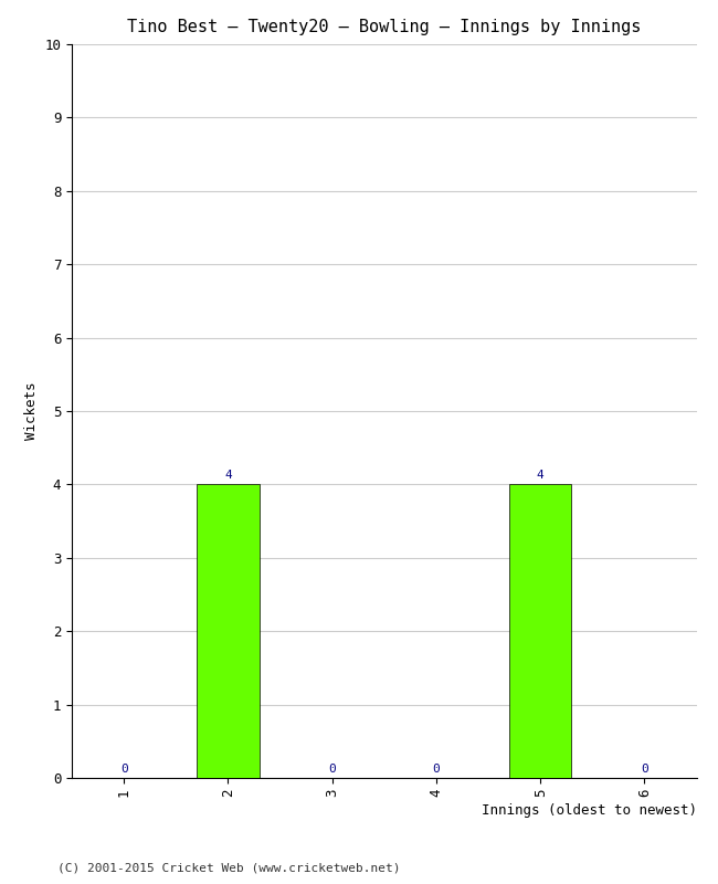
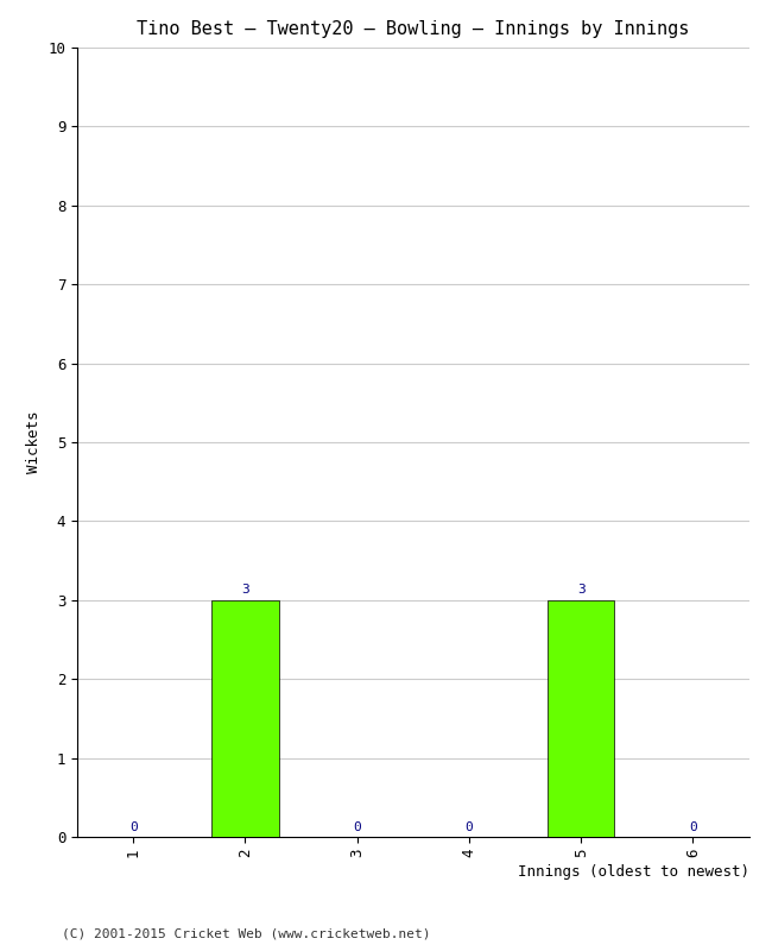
2: 4 -> 3
5: 4 -> 3
